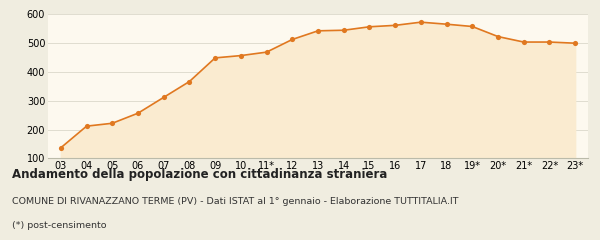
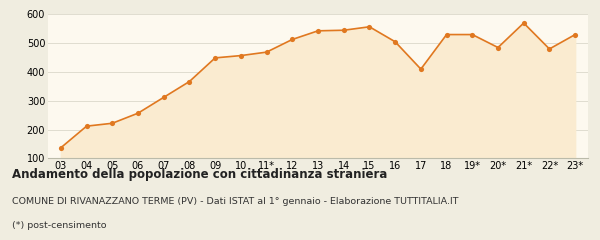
16: 562 -> 505
17: 573 -> 410
18: 566 -> 530
19*: 558 -> 530
20*: 523 -> 485
21*: 504 -> 570
22*: 504 -> 480
23*: 500 -> 530
